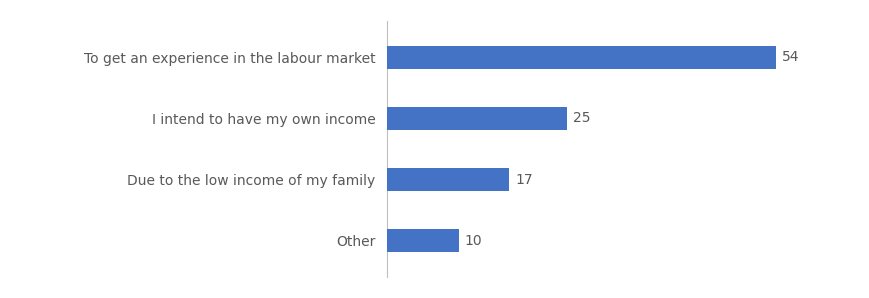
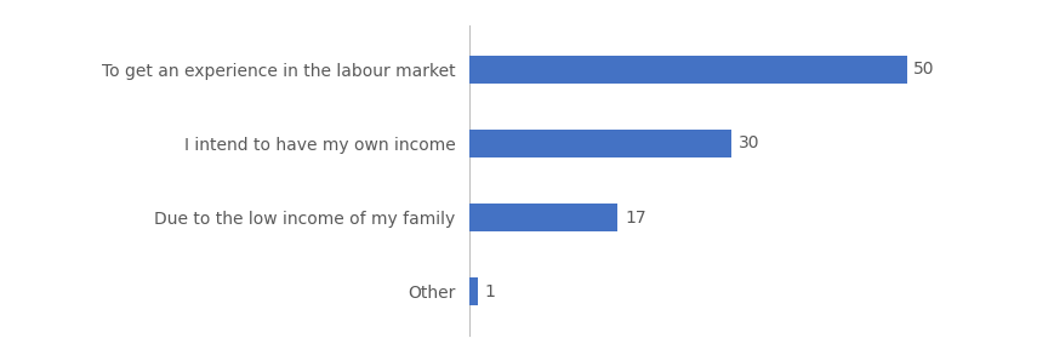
To get an experience in the labour market: 54 -> 50
I intend to have my own income: 25 -> 30
Other: 10 -> 1
